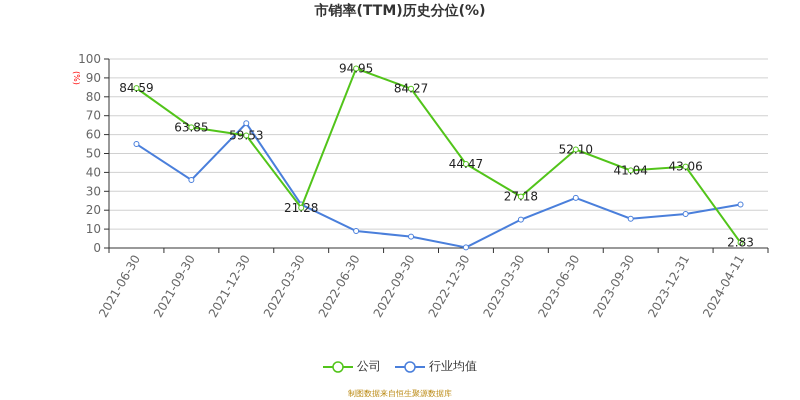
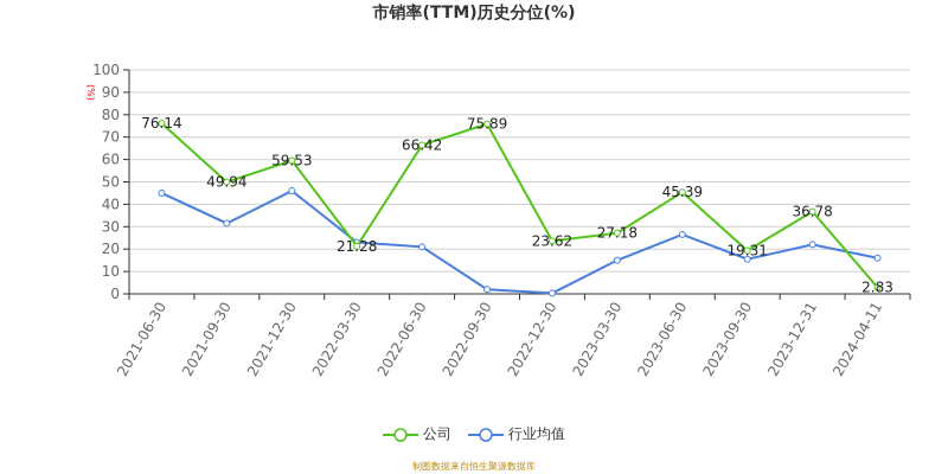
公司/2021-06-30: 84.59 -> 76.14
行业均值/2021-06-30: 55 -> 45
公司/2021-09-30: 63.85 -> 49.94
行业均值/2021-09-30: 36 -> 32
行业均值/2021-12-30: 66 -> 46
公司/2022-06-30: 94.95 -> 66.42
行业均值/2022-06-30: 9 -> 21
公司/2022-09-30: 84.27 -> 75.89
行业均值/2022-09-30: 6 -> 2
公司/2022-12-30: 44.47 -> 23.62
公司/2023-06-30: 52.10 -> 45.39
公司/2023-09-30: 41.04 -> 19.31
公司/2023-12-31: 43.06 -> 36.78
行业均值/2023-12-31: 18 -> 22
行业均值/2024-04-11: 23 -> 16
